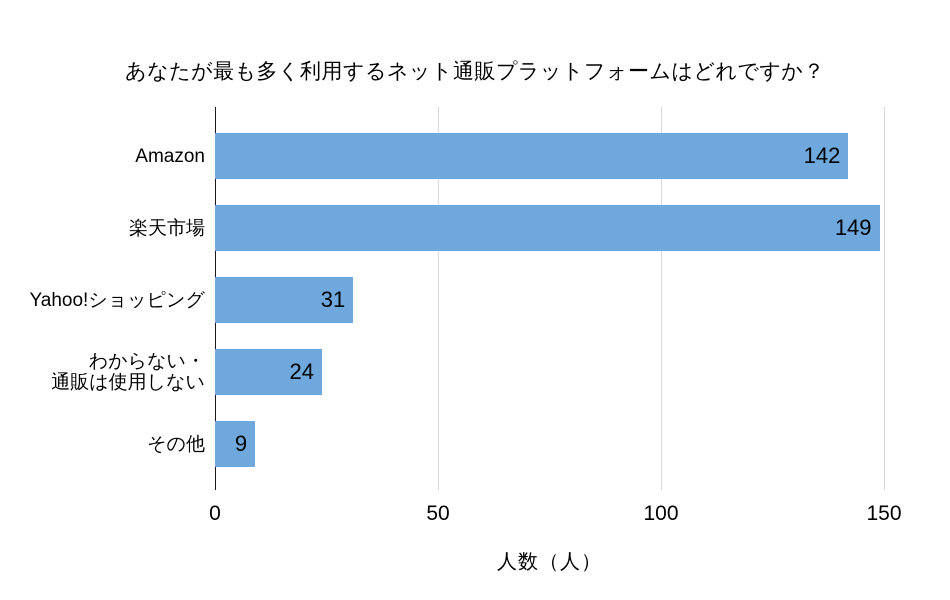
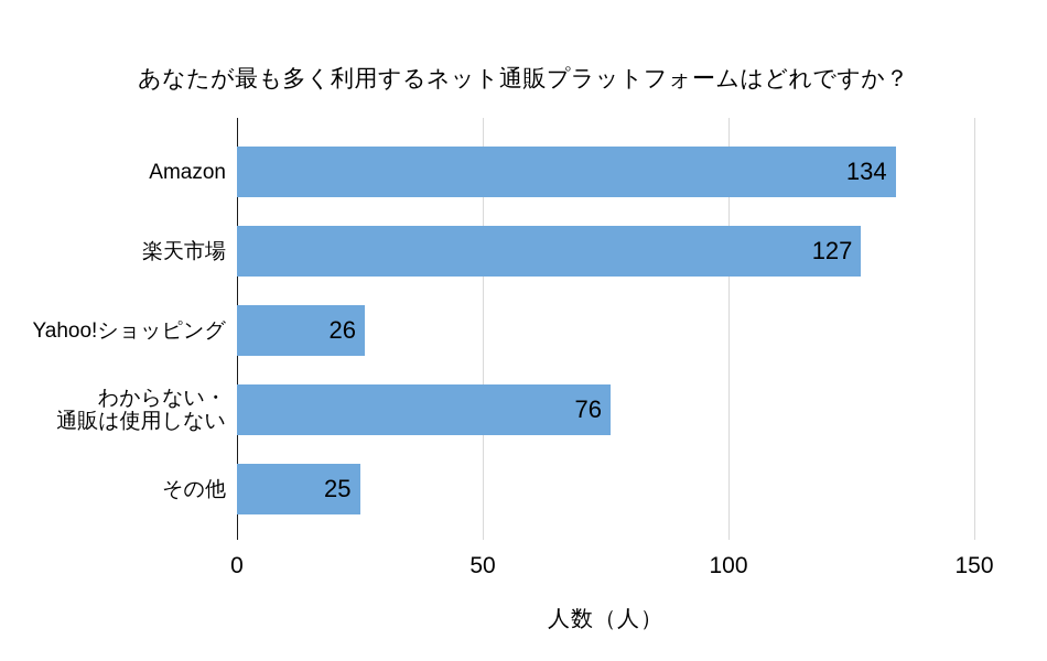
Amazon: 142 -> 134
楽天市場: 149 -> 127
Yahoo!ショッピング: 31 -> 26
わからない・ 通販は使用しない: 24 -> 76
その他: 9 -> 25
